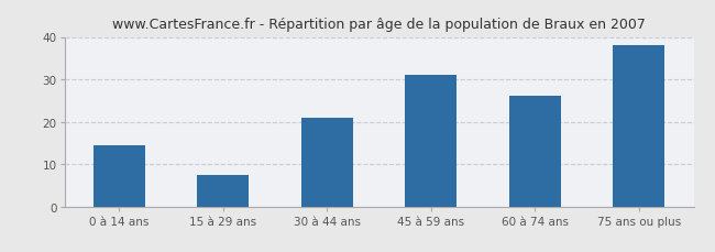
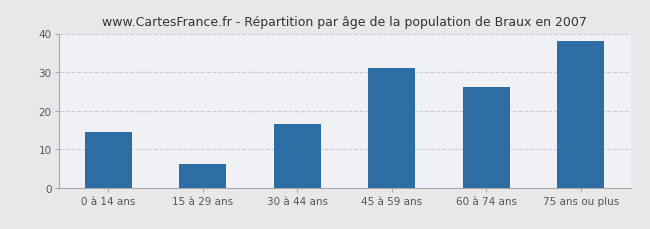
15 à 29 ans: 7.5 -> 6.0
30 à 44 ans: 21.0 -> 16.5
